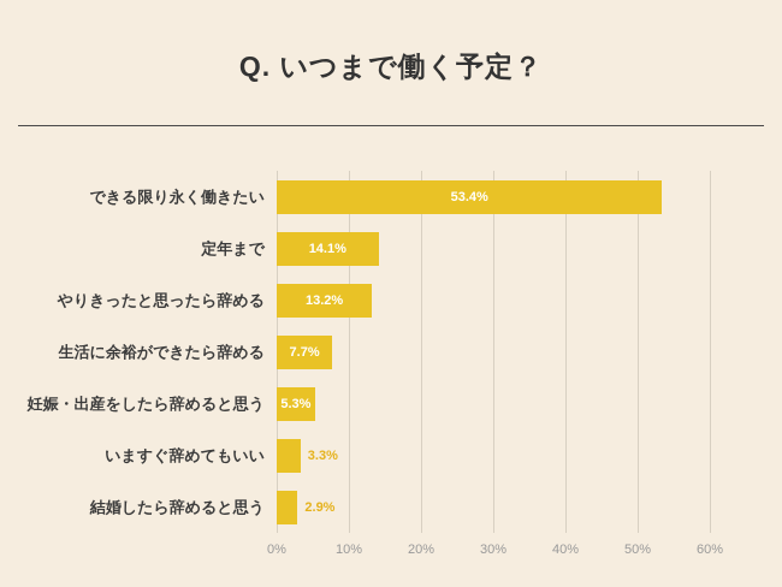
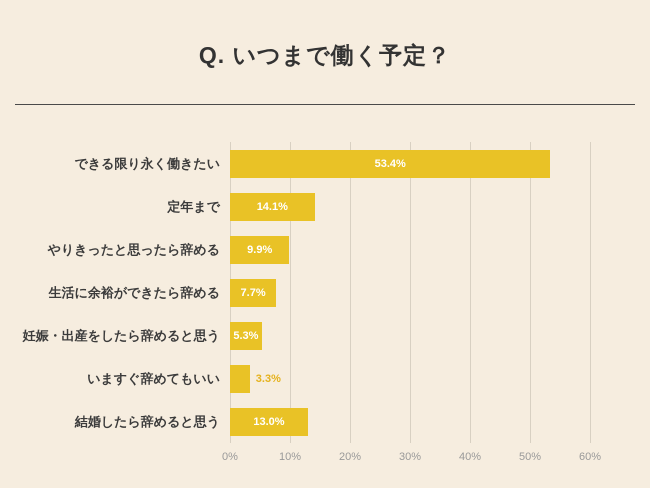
やりきったと思ったら辞める: 13.2% -> 9.9%
結婚したら辞めると思う: 2.9% -> 13.0%
